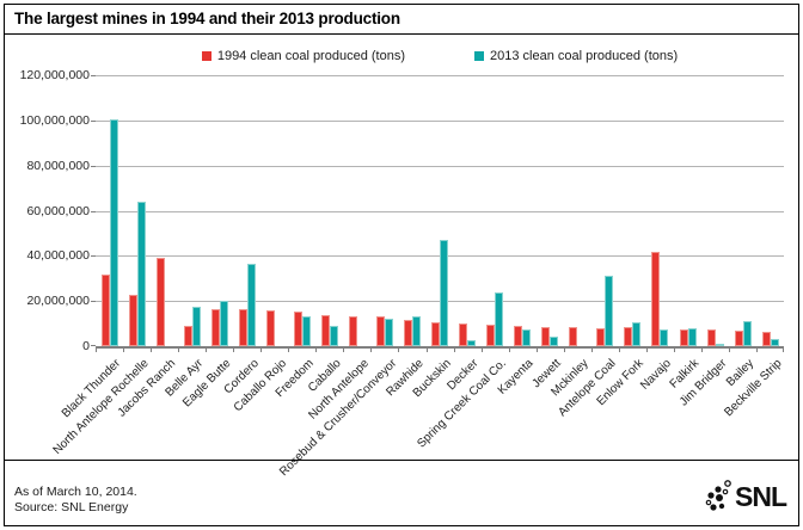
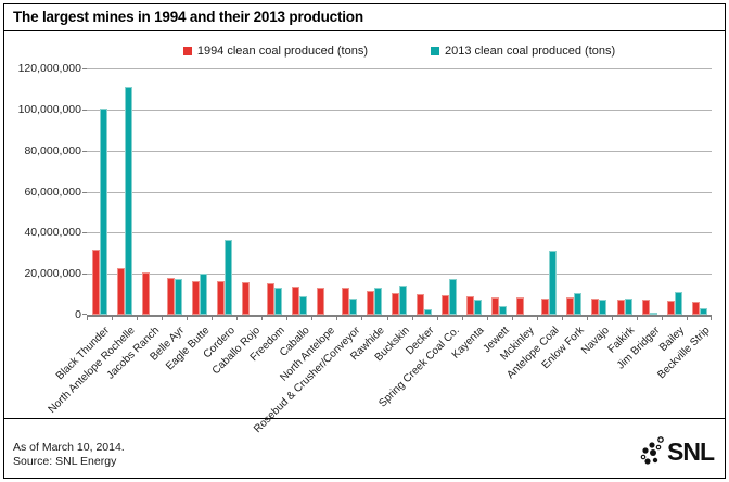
2013 clean coal produced (tons)/North Antelope Rochelle: 64000000 -> 111000000
1994 clean coal produced (tons)/Jacobs Ranch: 39000000 -> 20000000
1994 clean coal produced (tons)/Belle Ayr: 9000000 -> 18000000
2013 clean coal produced (tons)/Rosebud & Crusher/Conveyor: 12000000 -> 8000000
2013 clean coal produced (tons)/Buckskin: 47000000 -> 14000000
2013 clean coal produced (tons)/Spring Creek Coal Co.: 24000000 -> 18000000
1994 clean coal produced (tons)/Navajo: 42000000 -> 8000000
